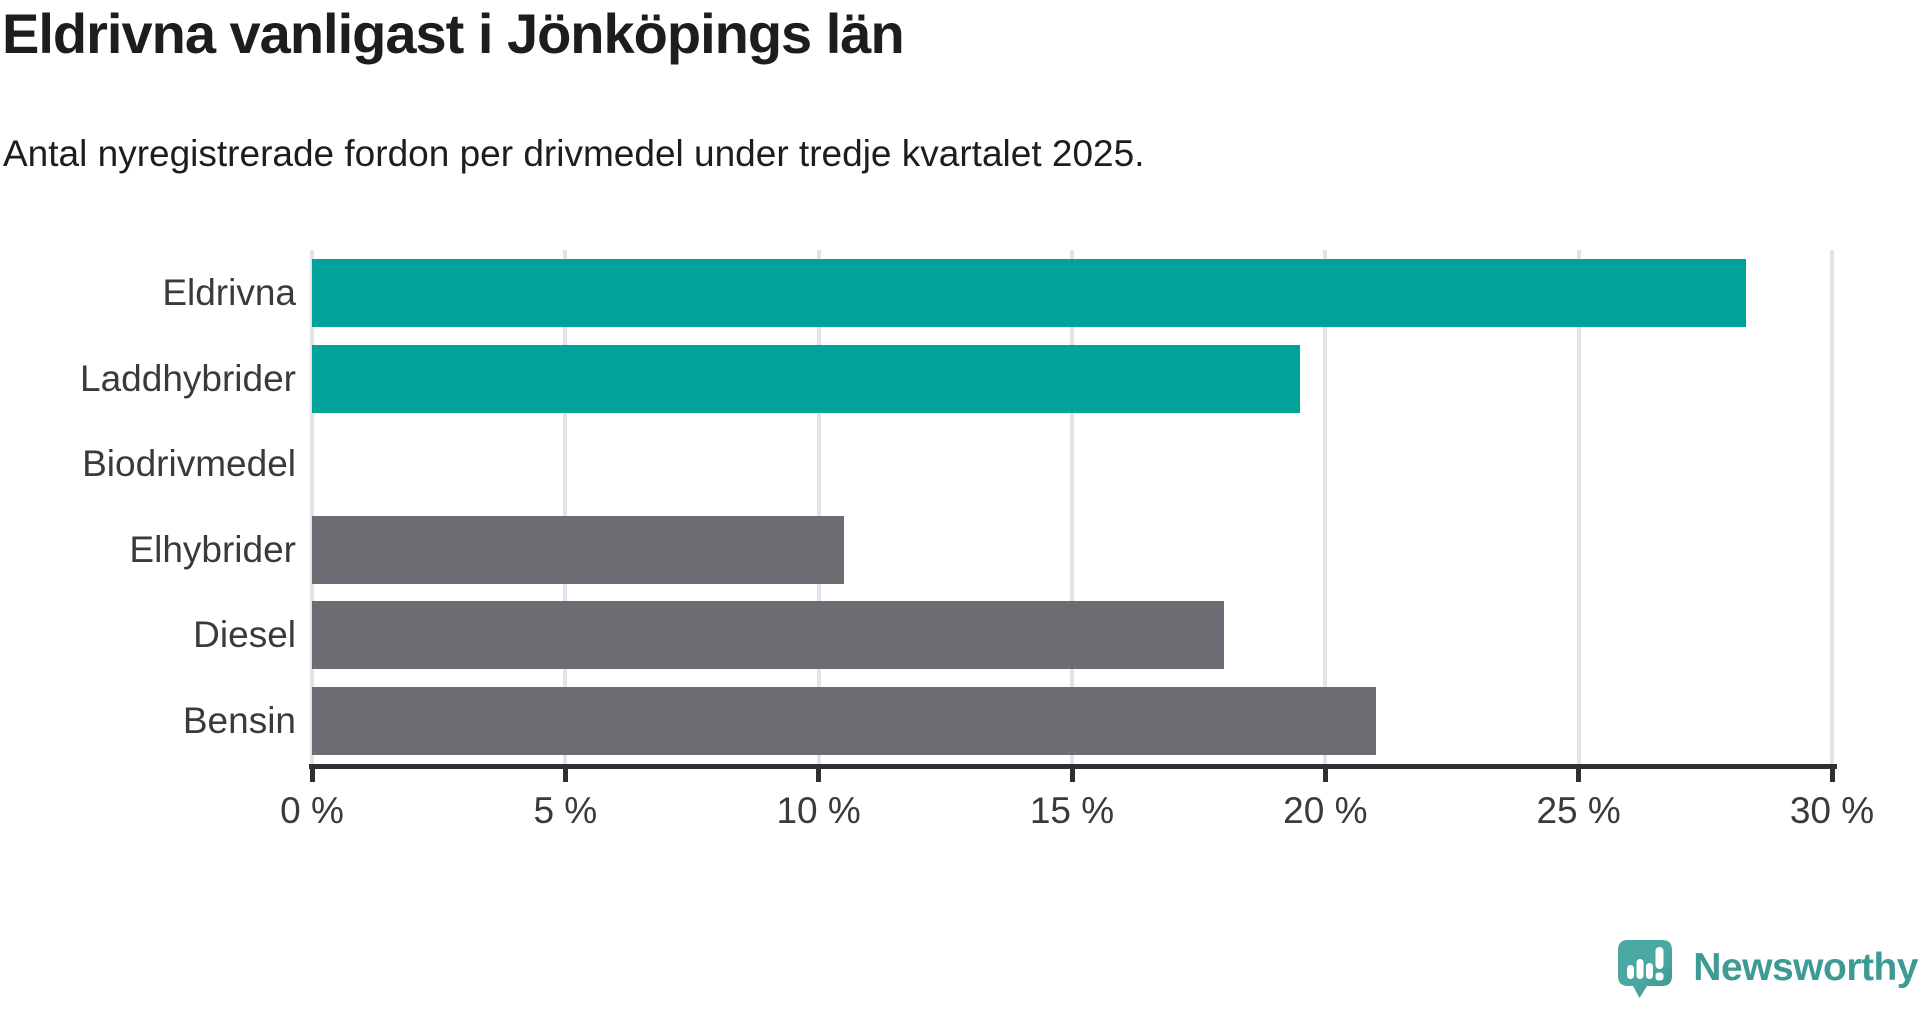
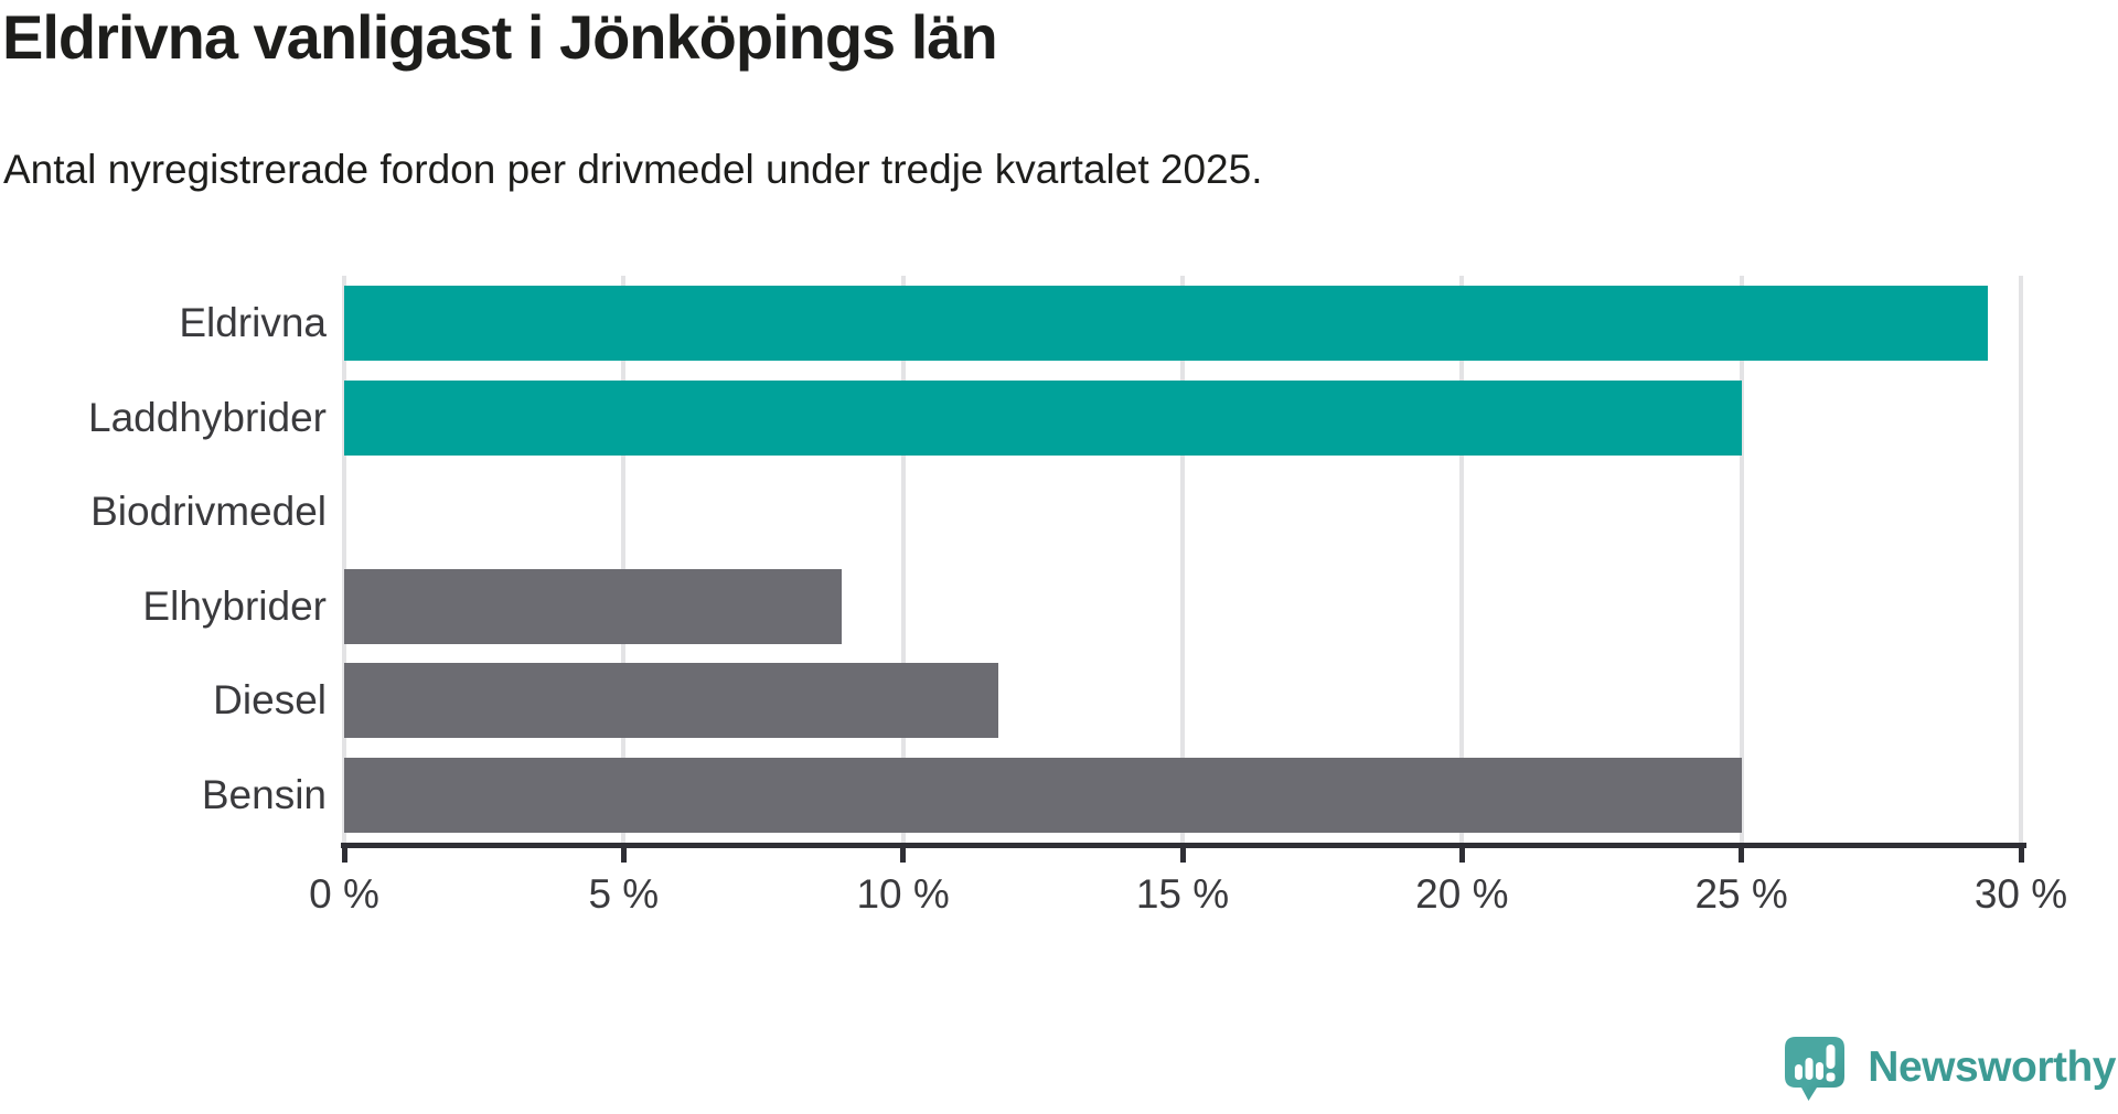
Eldrivna: 28.3% -> 29.4%
Laddhybrider: 19.5% -> 25.0%
Elhybrider: 10.5% -> 8.9%
Diesel: 18.0% -> 11.7%
Bensin: 21.0% -> 25.0%
